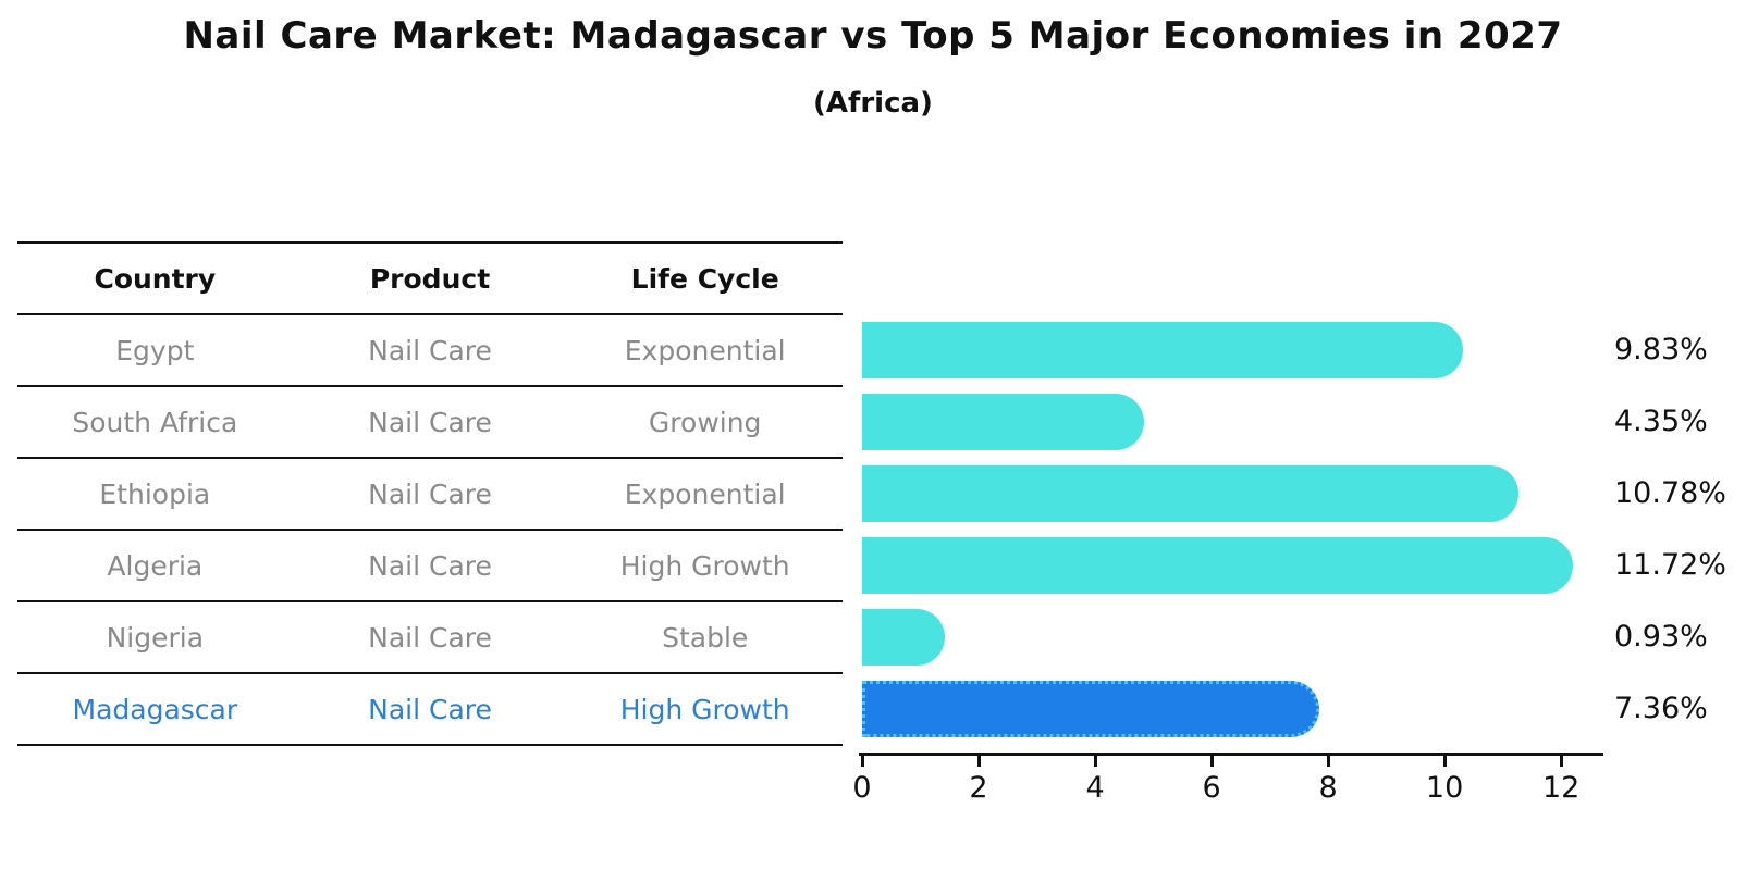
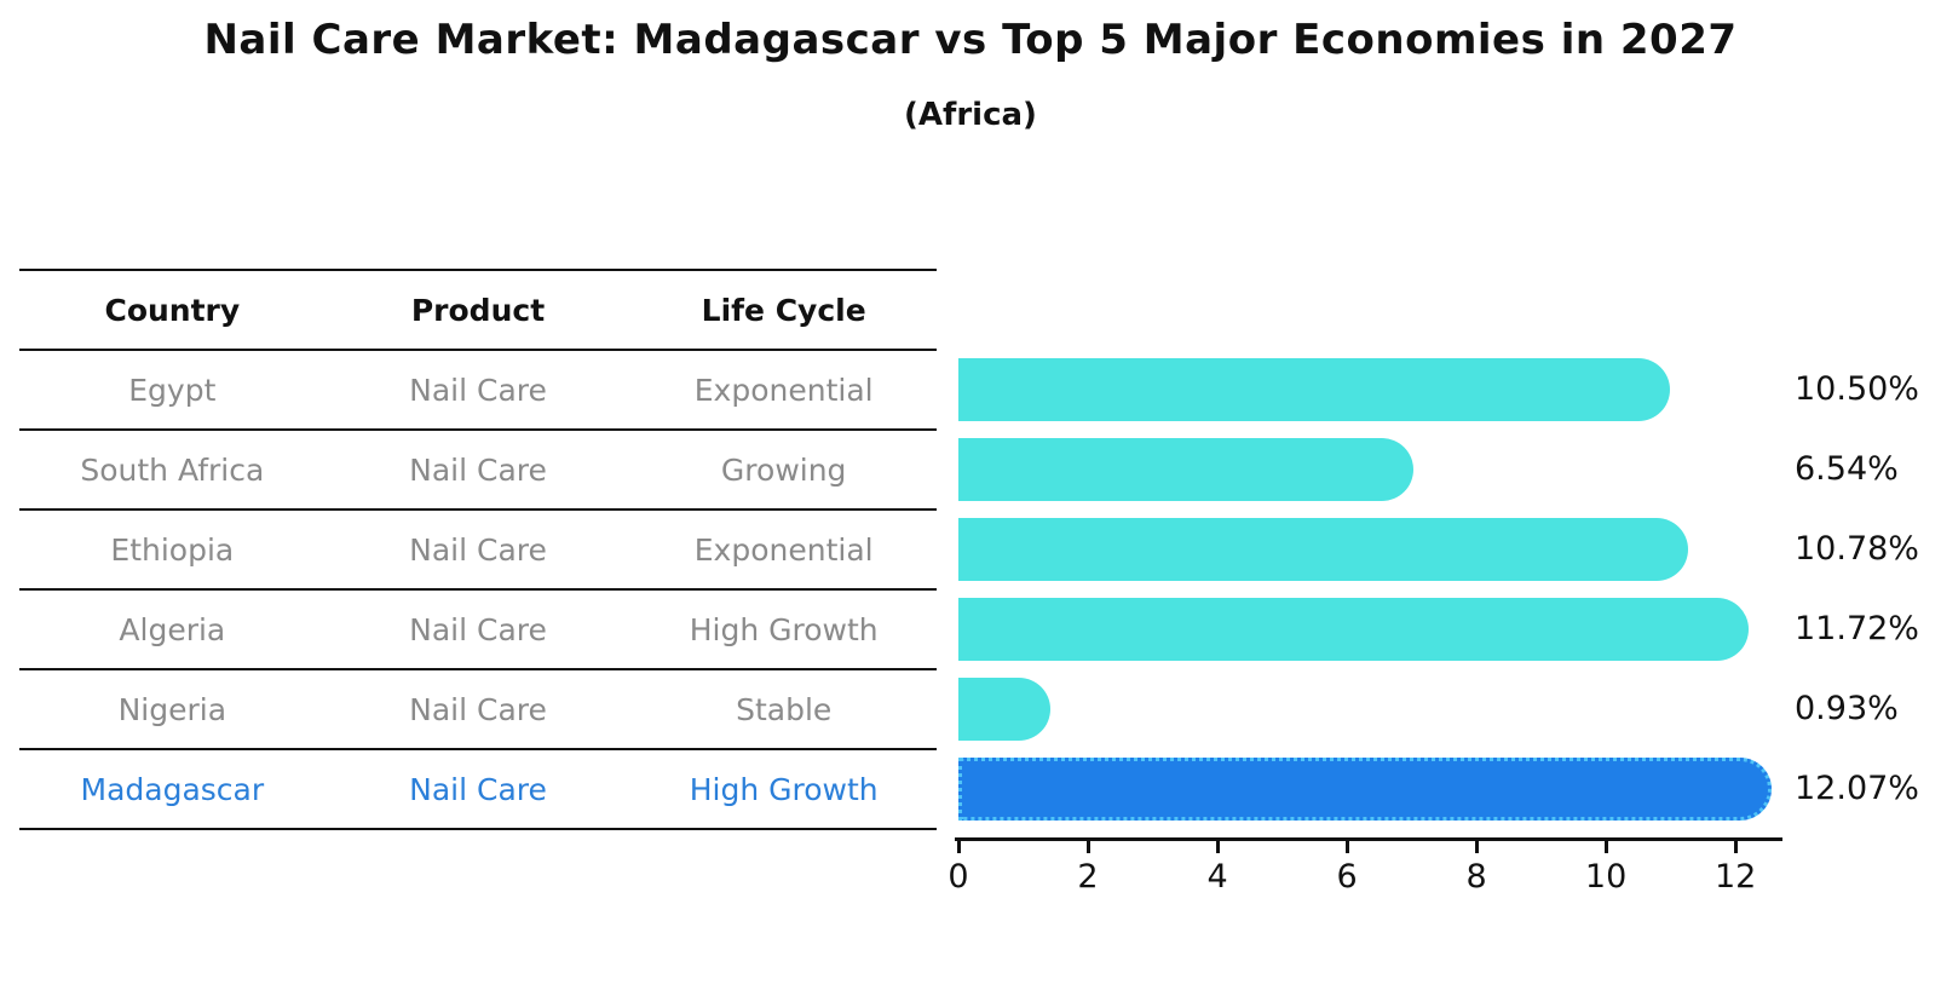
Egypt: 9.83% -> 10.50%
South Africa: 4.35% -> 6.54%
Madagascar: 7.36% -> 12.07%
